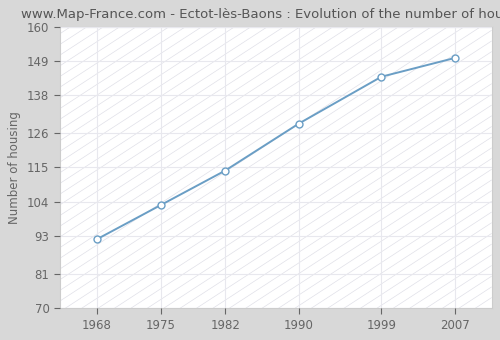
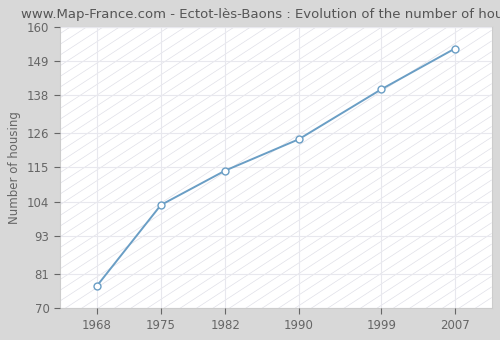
1968: 92 -> 77
1990: 129 -> 124
1999: 144 -> 140
2007: 150 -> 153
